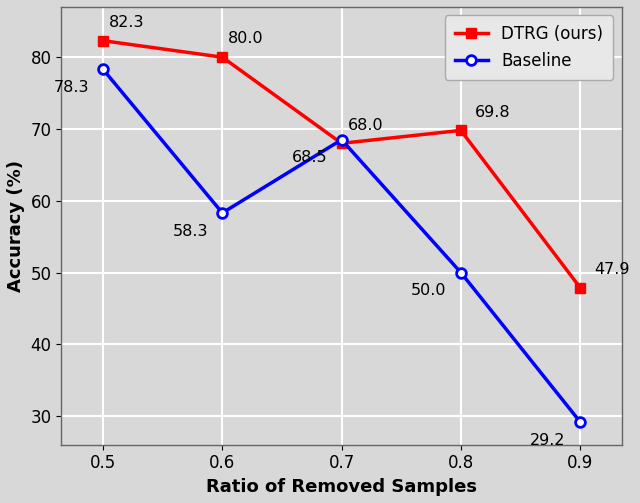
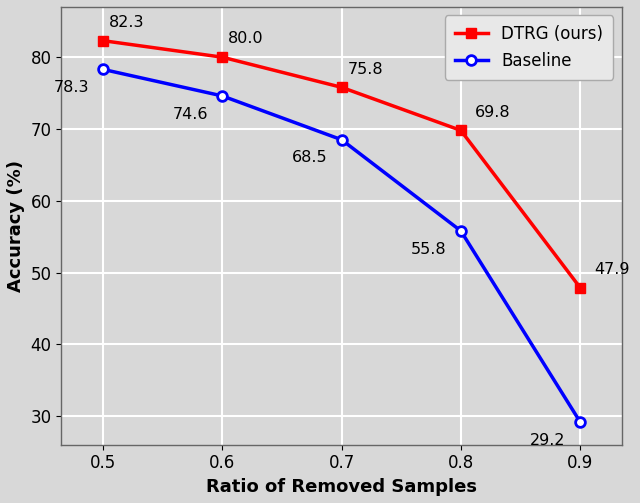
Baseline/0.6: 58.3 -> 74.6
DTRG (ours)/0.7: 68.0 -> 75.8
Baseline/0.8: 50.0 -> 55.8
